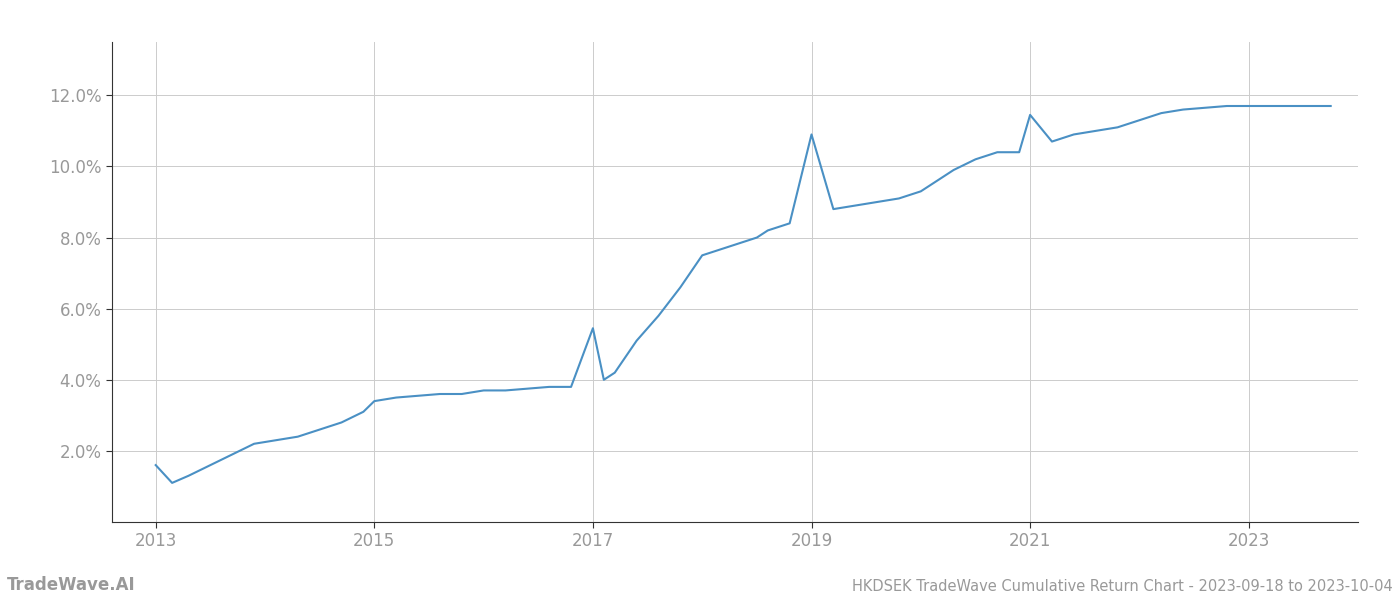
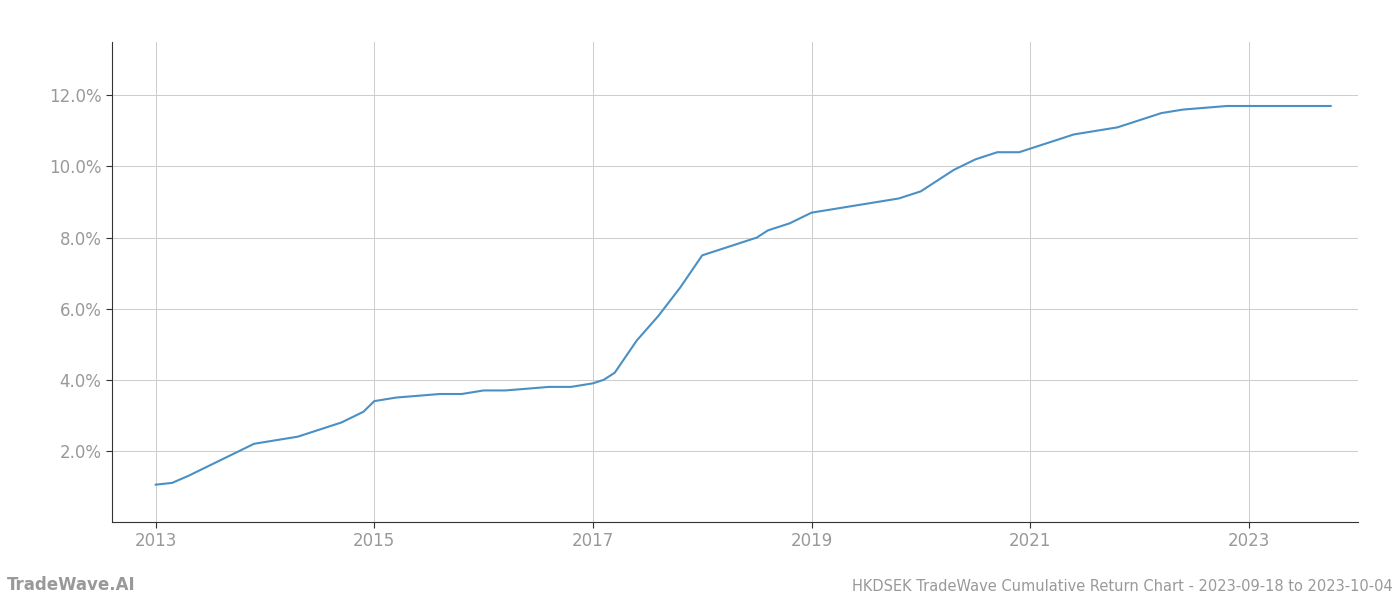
2013: 1.60% -> 1.05%
2017: 5.45% -> 3.90%
2019: 10.90% -> 8.70%
2021: 11.45% -> 10.50%
